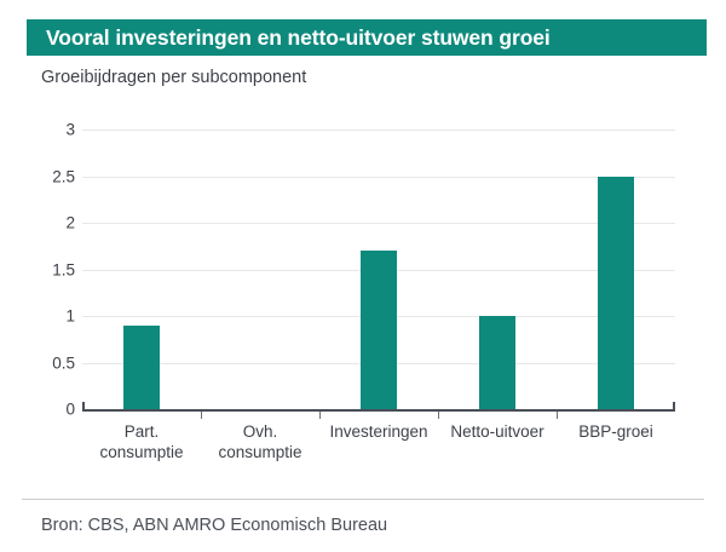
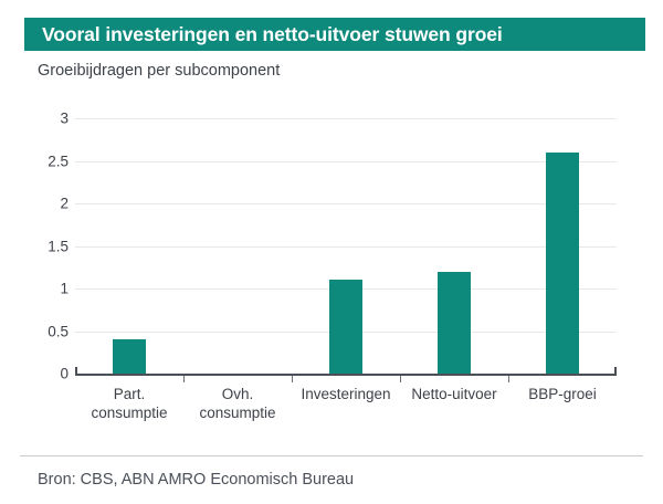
Part. consumptie: 0.9 -> 0.4
Investeringen: 1.7 -> 1.1
Netto-uitvoer: 1.0 -> 1.2
BBP-groei: 2.5 -> 2.6
